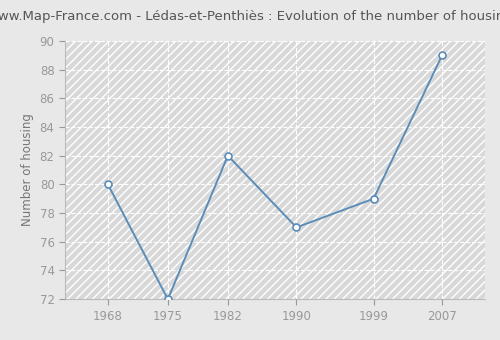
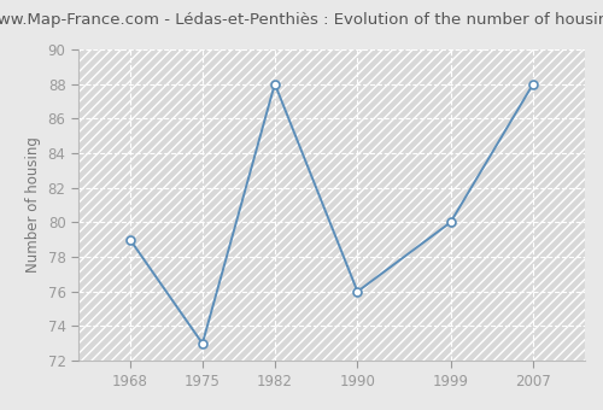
1968: 80 -> 79
1975: 72 -> 73
1982: 82 -> 88
1990: 77 -> 76
1999: 79 -> 80
2007: 89 -> 88
